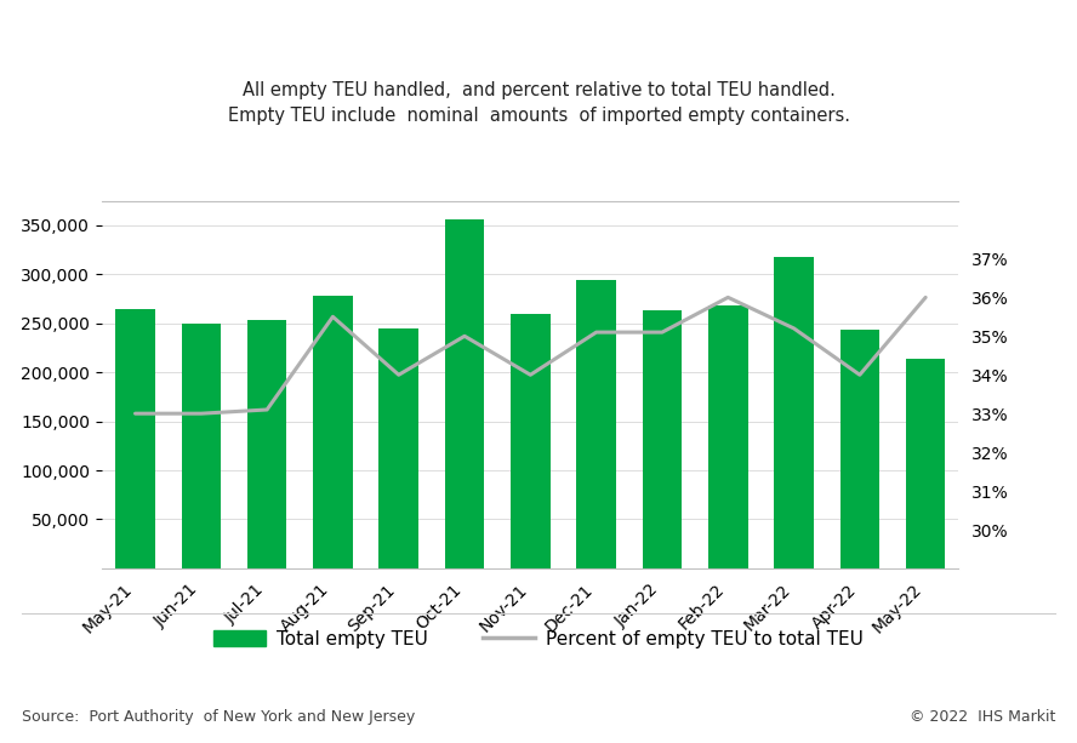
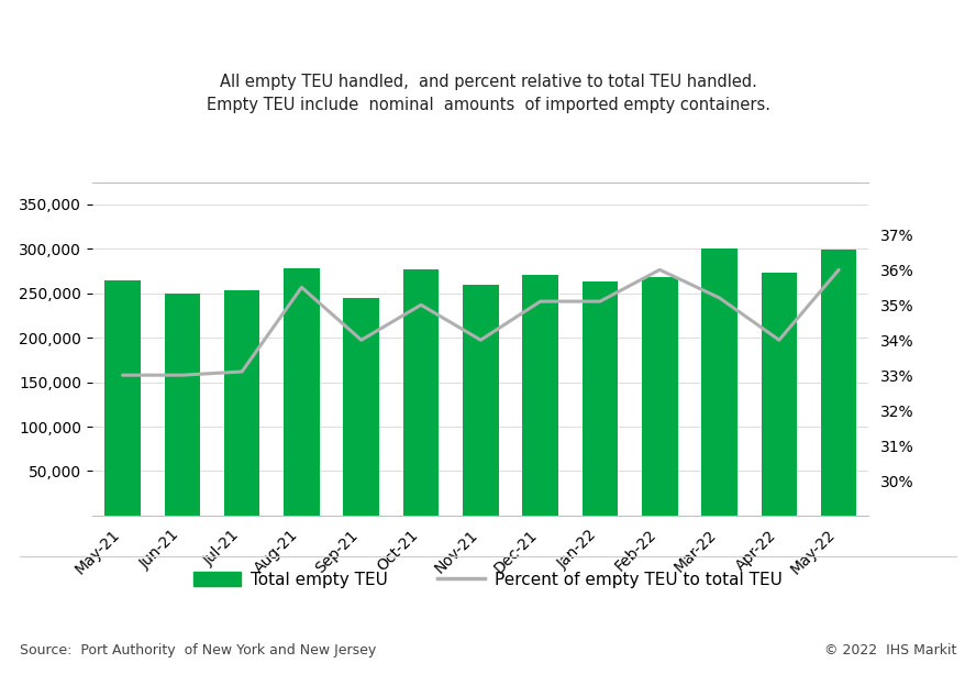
Total empty TEU/Oct-21: 356,000 -> 277,000
Total empty TEU/Dec-21: 294,000 -> 270,000
Total empty TEU/Mar-22: 318,000 -> 300,000
Total empty TEU/Apr-22: 244,000 -> 273,000
Total empty TEU/May-22: 214,000 -> 299,000
